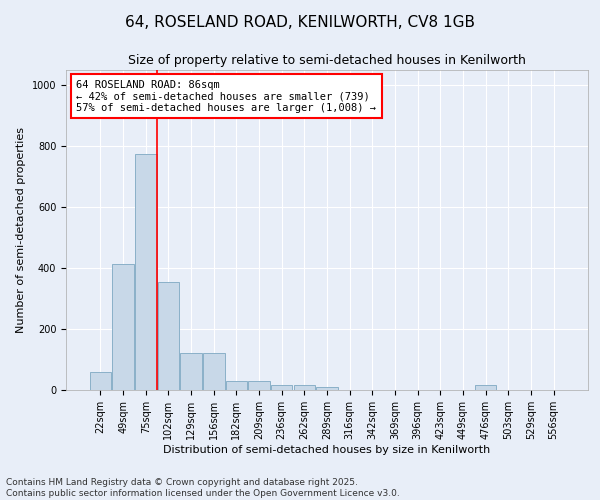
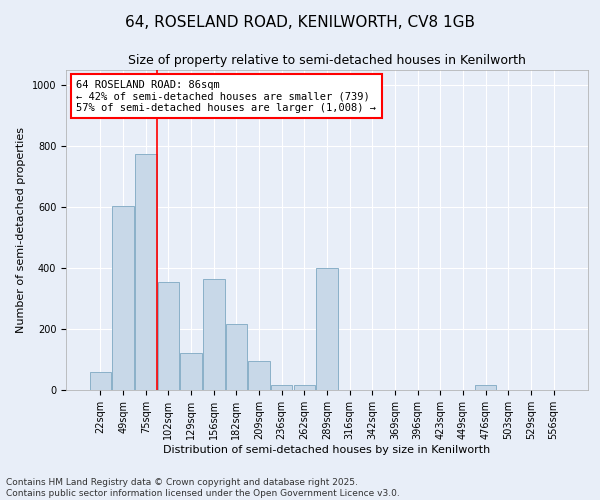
49sqm: 415 -> 605
156sqm: 120 -> 365
182sqm: 30 -> 215
209sqm: 30 -> 95
289sqm: 10 -> 400
